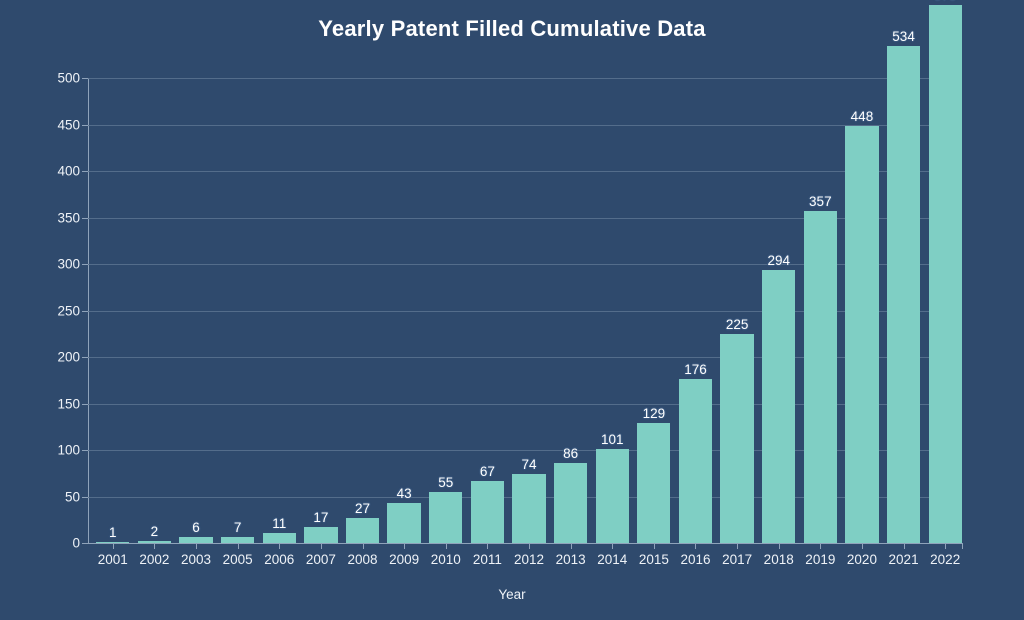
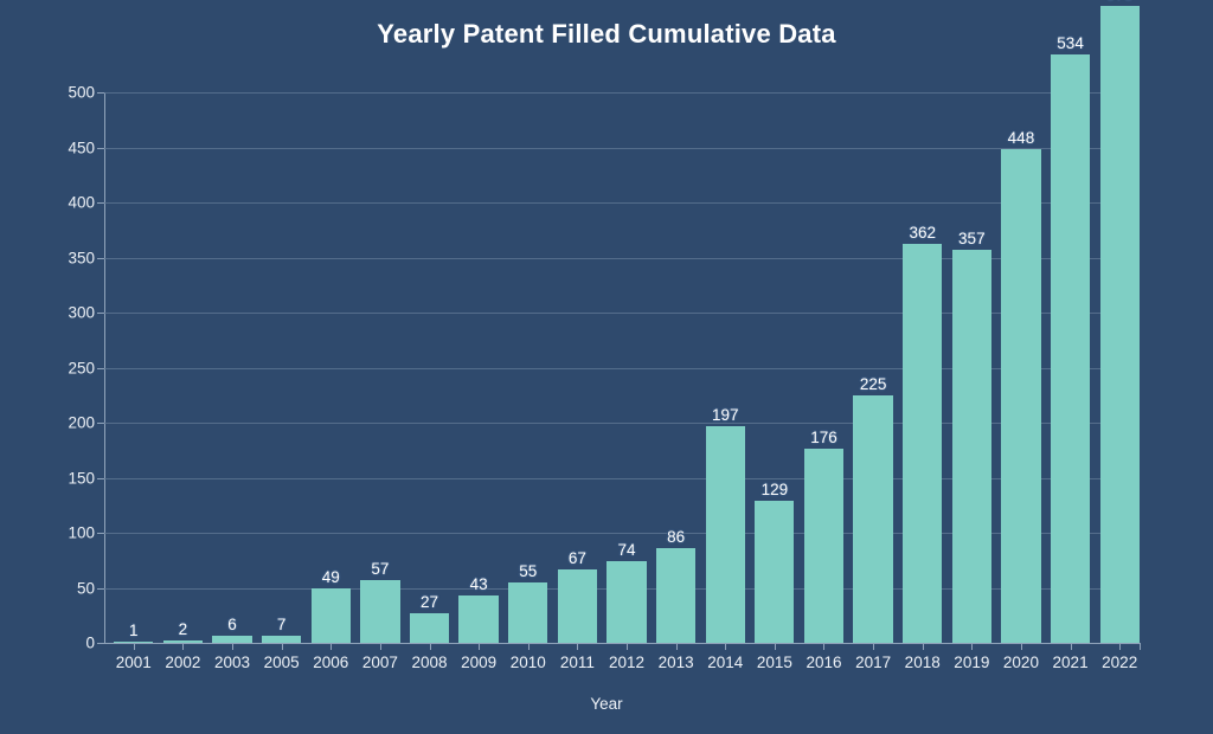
2006: 11 -> 49
2007: 17 -> 57
2014: 101 -> 197
2018: 294 -> 362
